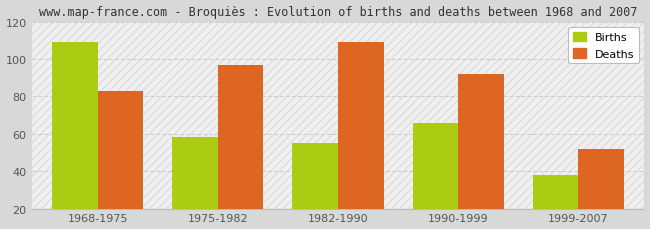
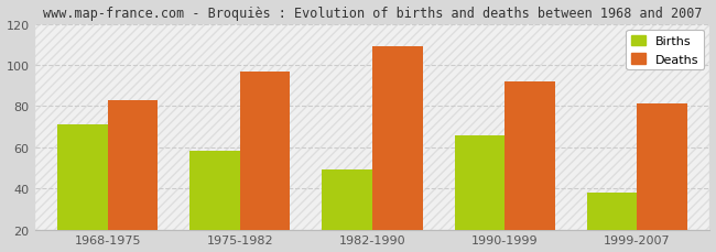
Births/1968-1975: 109 -> 71
Births/1982-1990: 55 -> 49
Deaths/1999-2007: 52 -> 81
